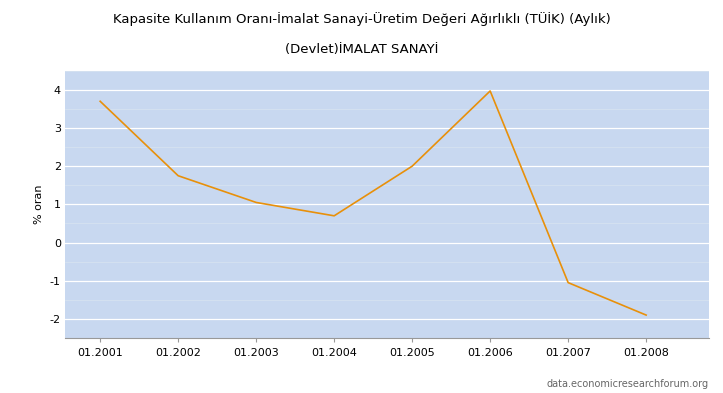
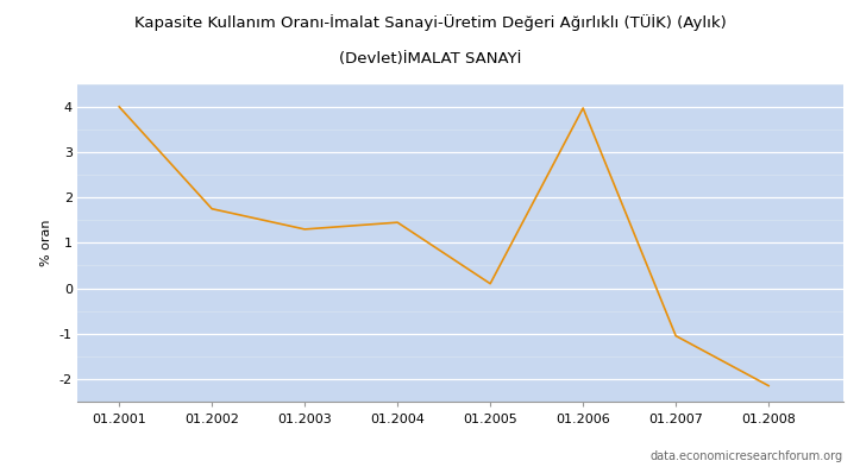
01.2001: 3.70 -> 4.00
01.2003: 1.05 -> 1.30
01.2004: 0.70 -> 1.45
01.2005: 2.00 -> 0.10
01.2008: -1.90 -> -2.15
